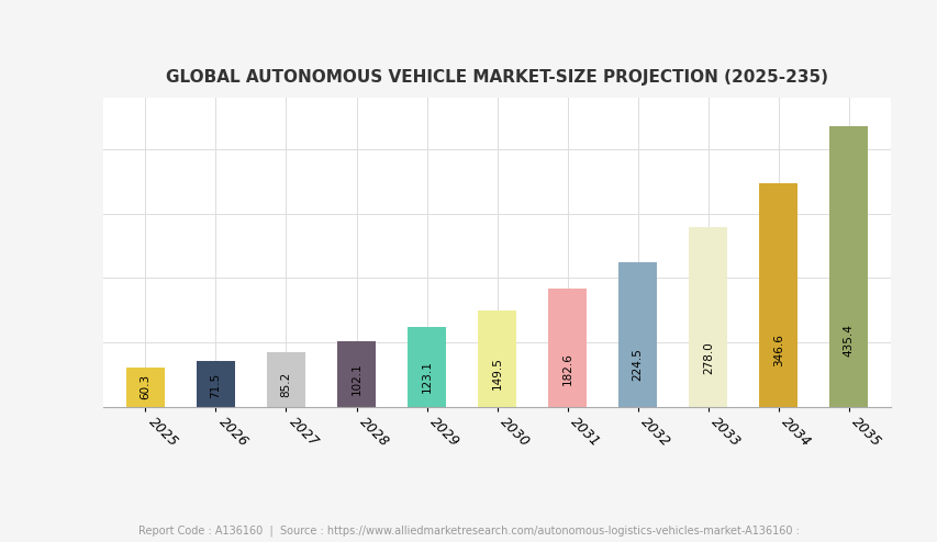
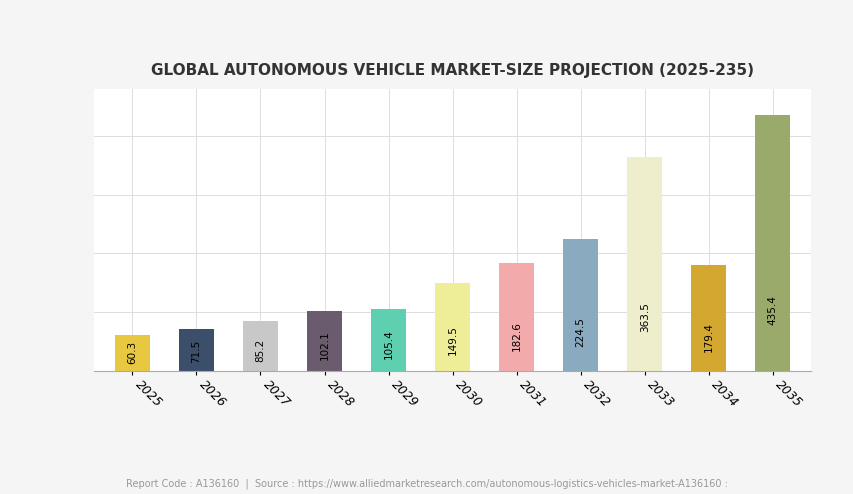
2029: 123.1 -> 105.4
2033: 278.0 -> 363.5
2034: 346.6 -> 179.4
